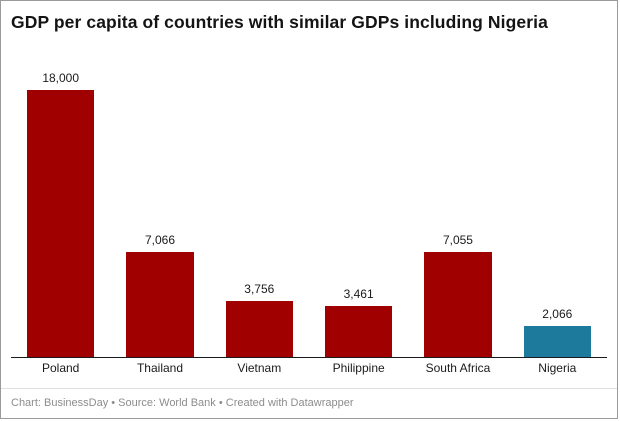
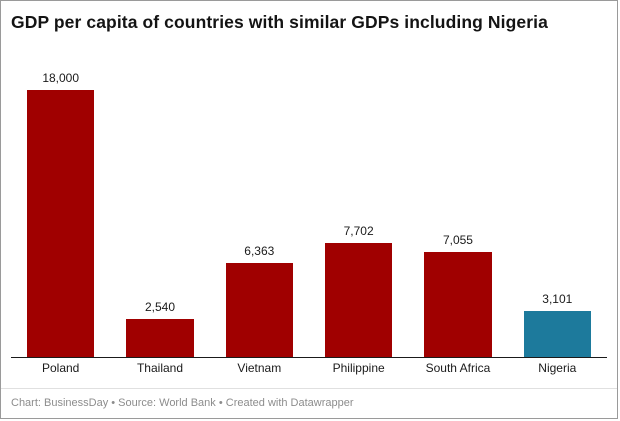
Thailand: 7,066 -> 2,540
Vietnam: 3,756 -> 6,363
Philippine: 3,461 -> 7,702
Nigeria: 2,066 -> 3,101
